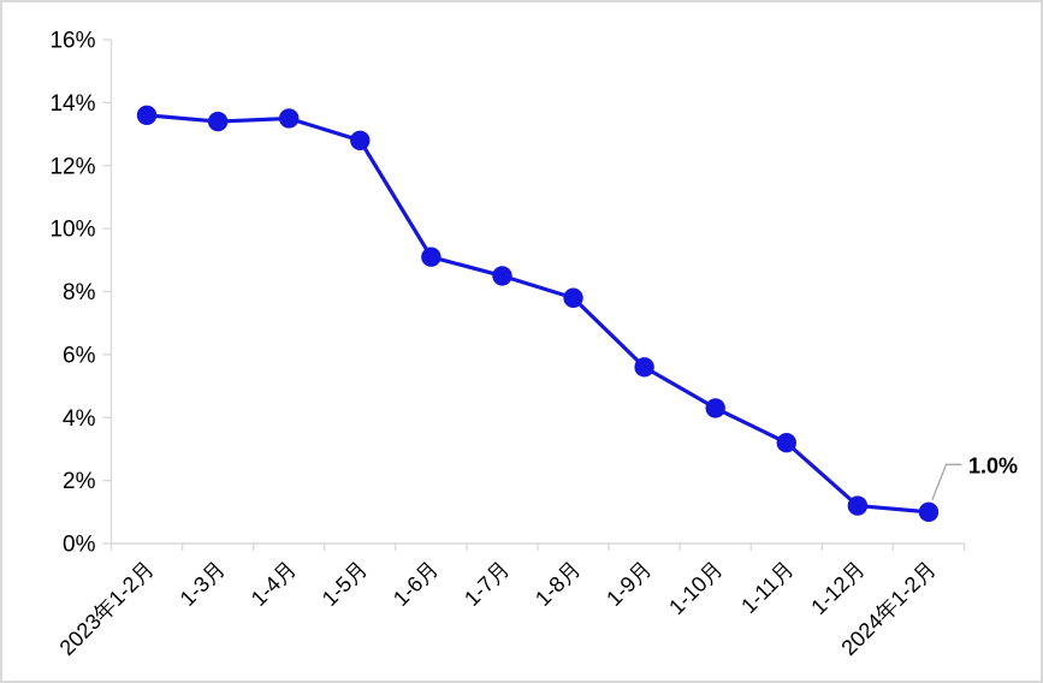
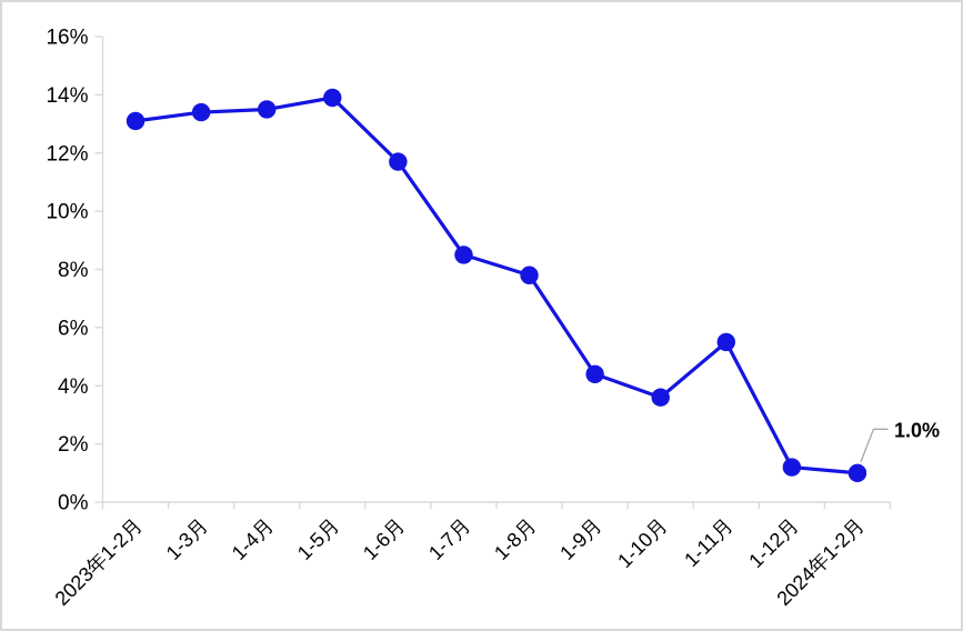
2023年1-2月: 13.6% -> 13.1%
1-5月: 12.8% -> 13.9%
1-6月: 9.1% -> 11.7%
1-9月: 5.6% -> 4.4%
1-10月: 4.3% -> 3.6%
1-11月: 3.2% -> 5.5%
